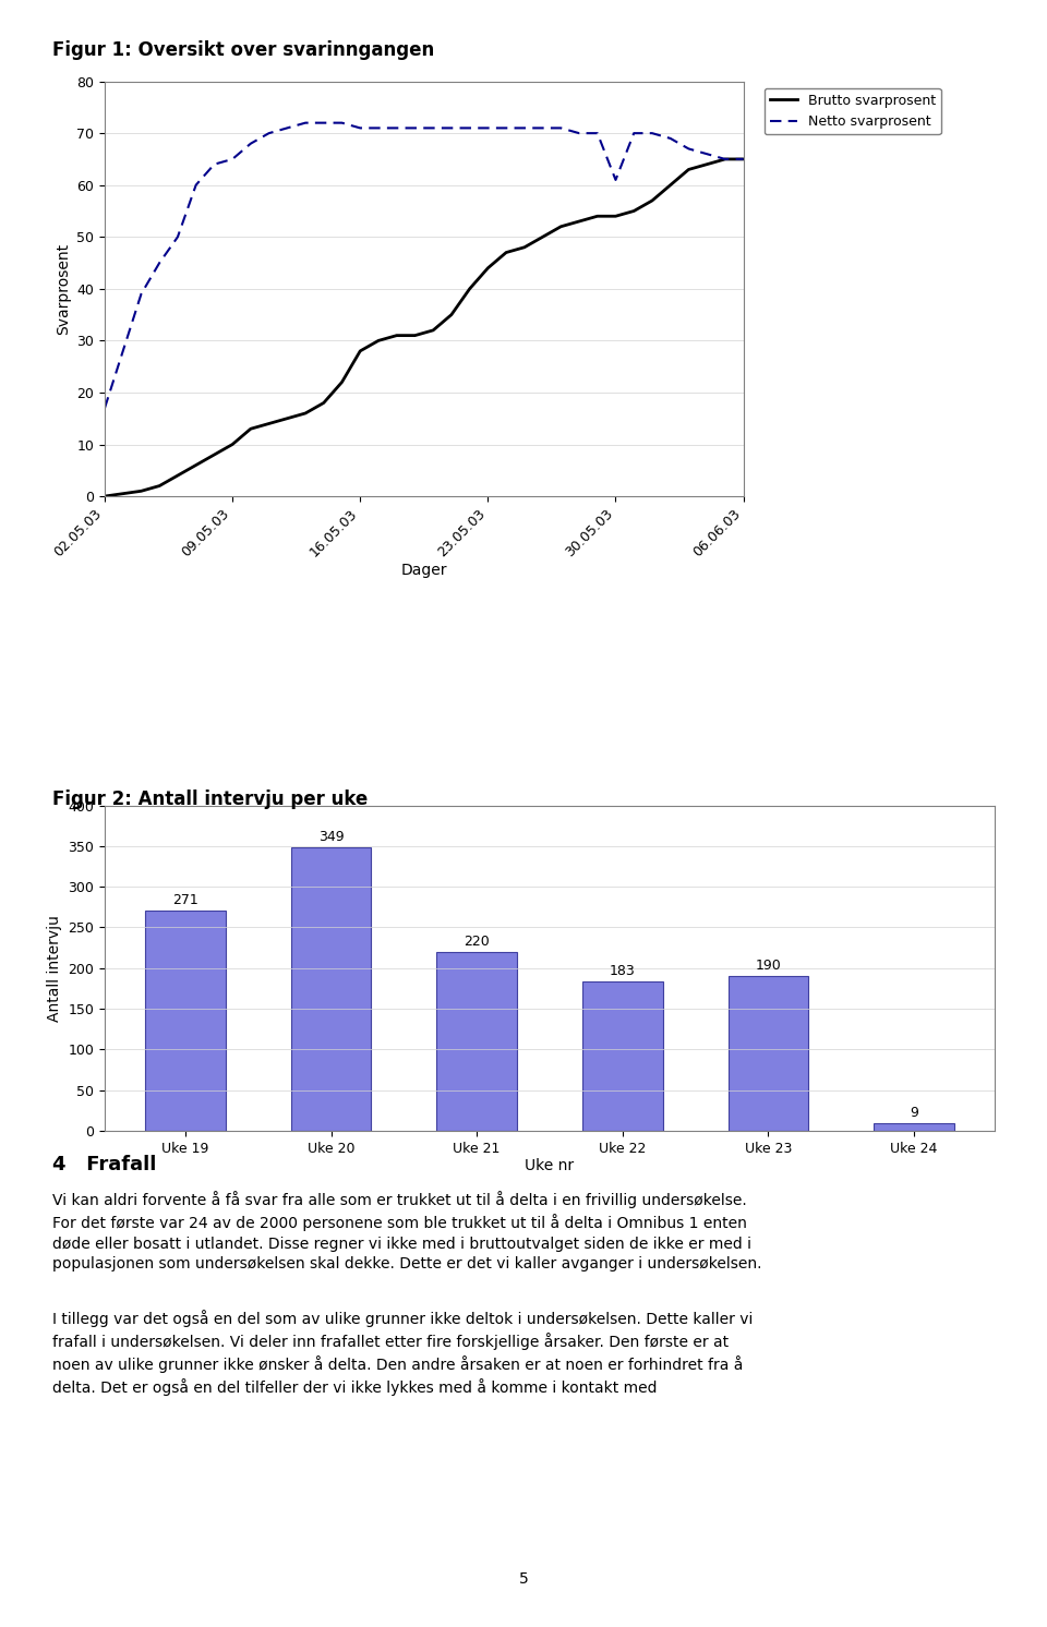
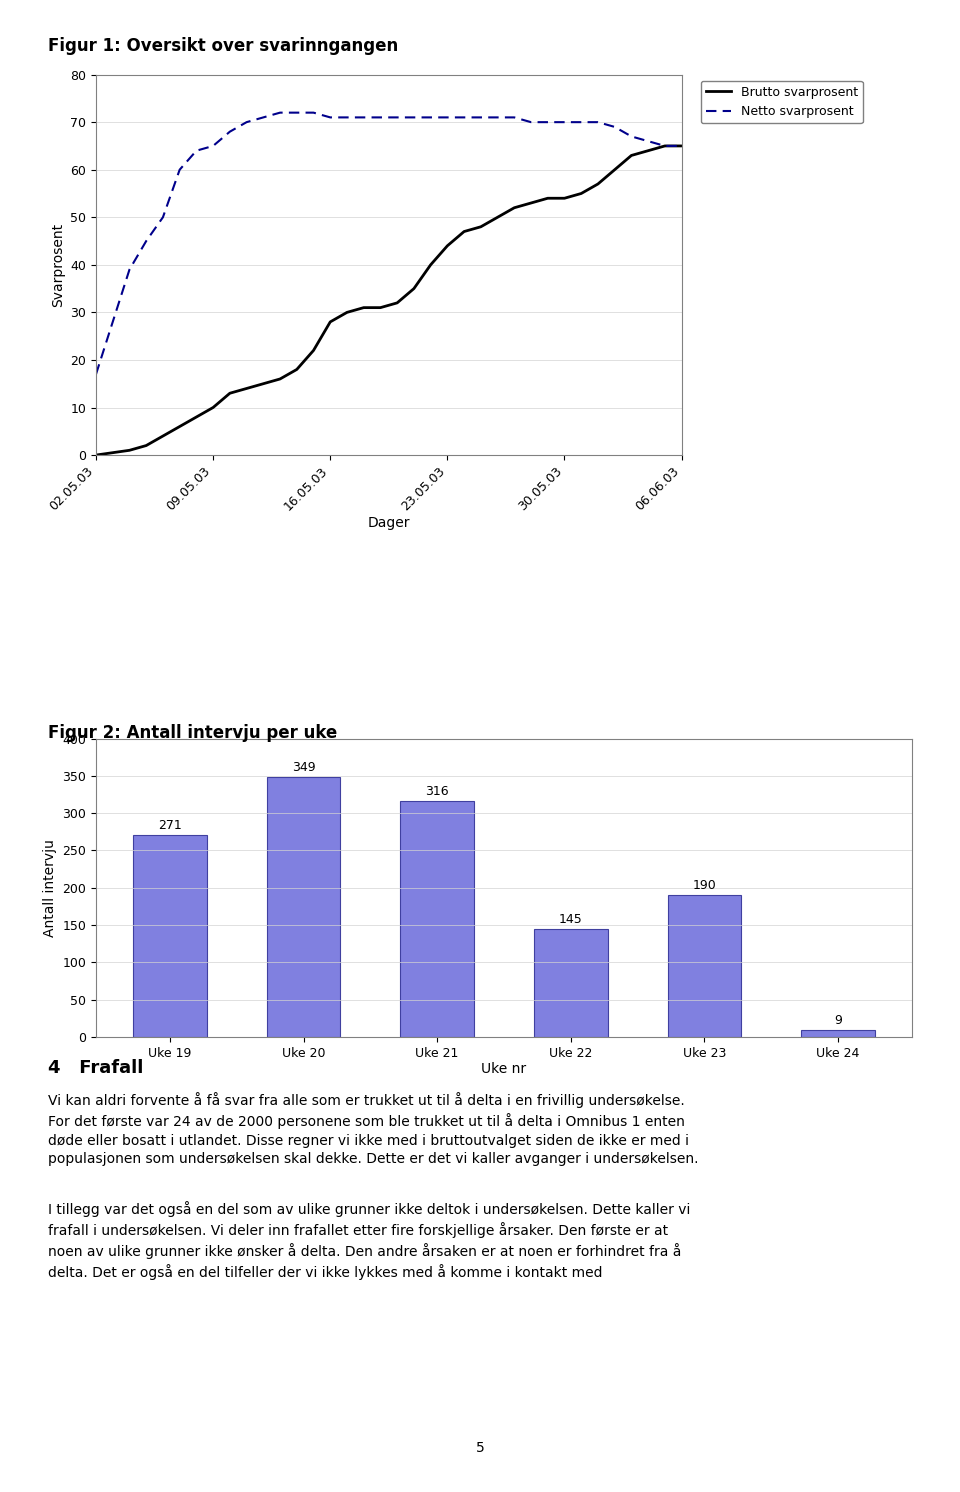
Netto svarprosent/30.05.03: 61 -> 70
Uke 21: 220 -> 316
Uke 22: 183 -> 145
